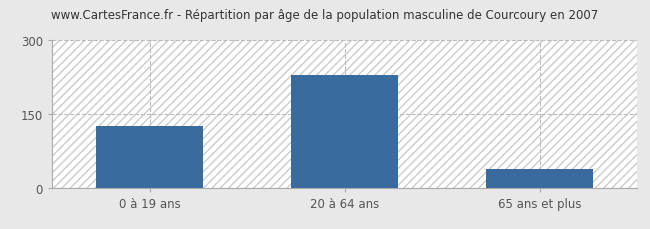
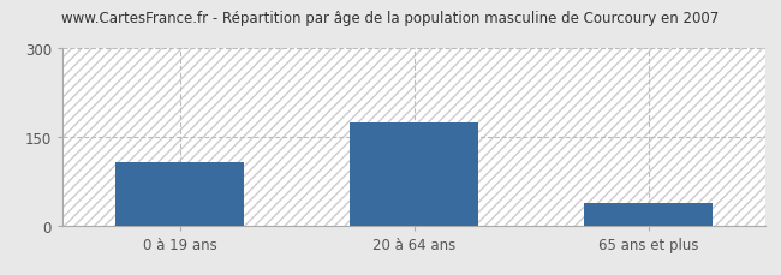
0 à 19 ans: 125 -> 107
20 à 64 ans: 230 -> 175
